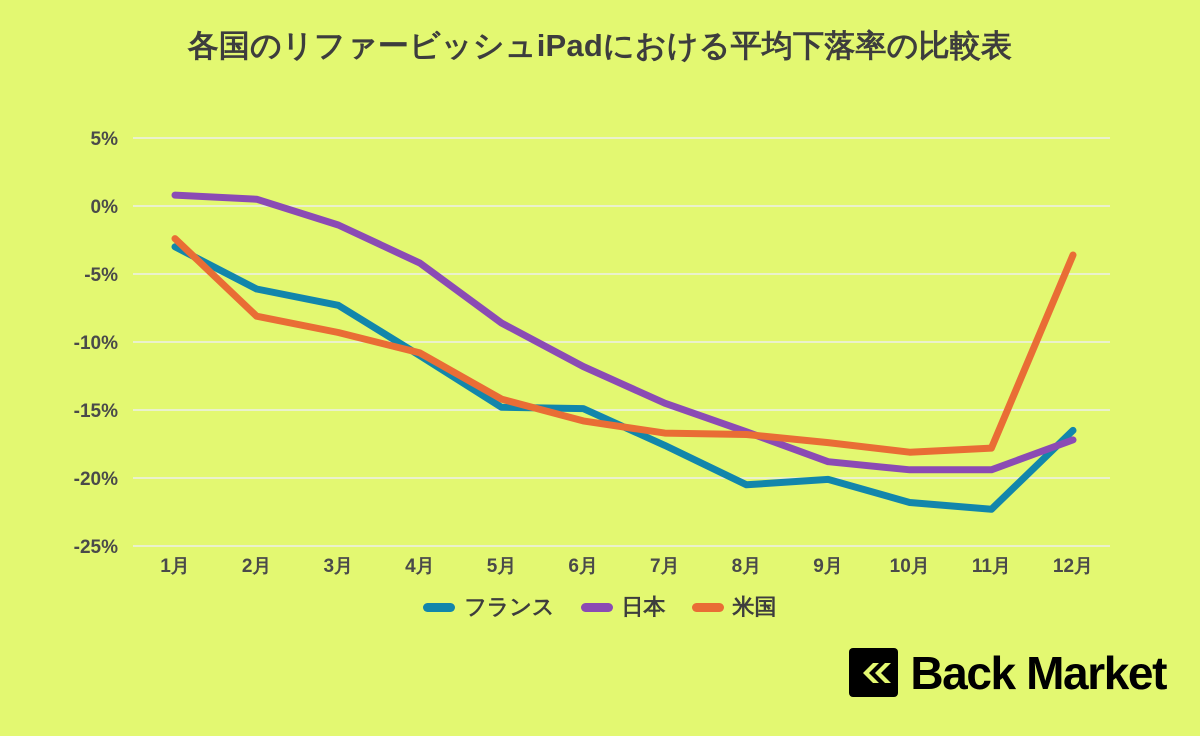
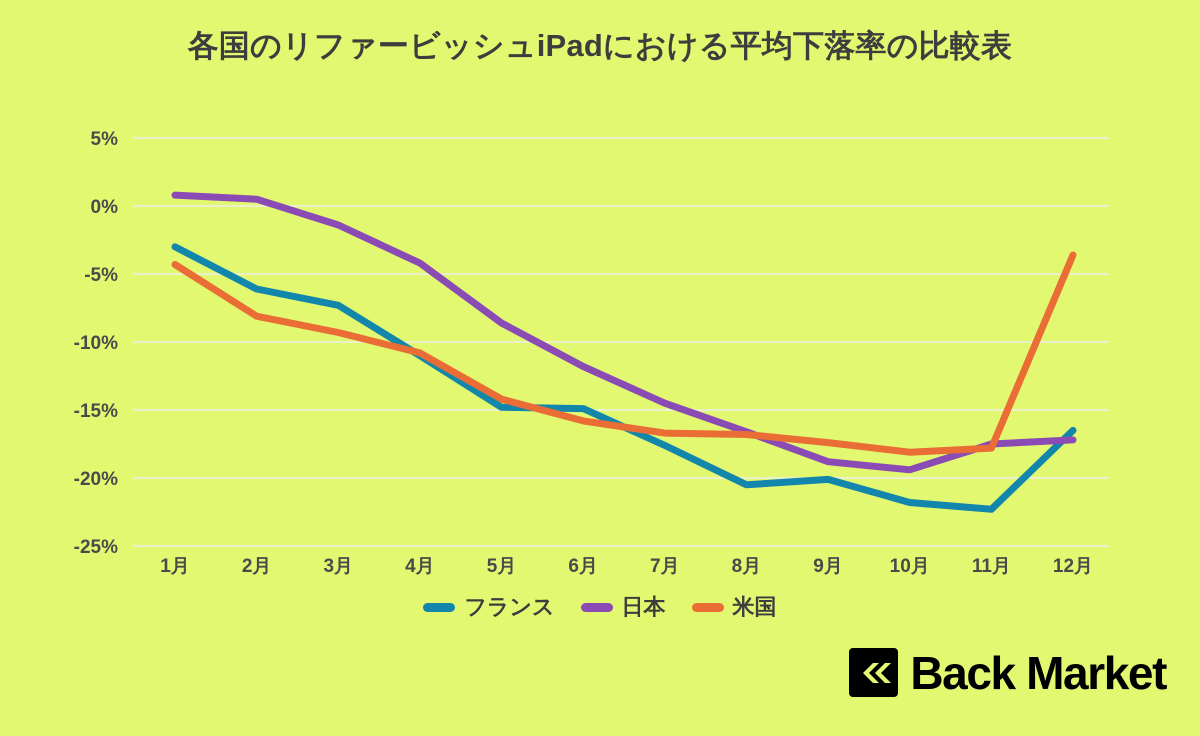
米国/1月: -2.4% -> -4.3%
日本/11月: -19.4% -> -17.5%
